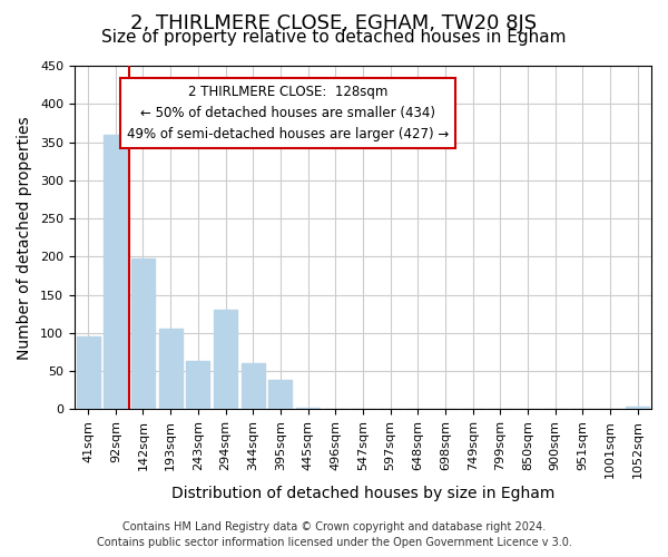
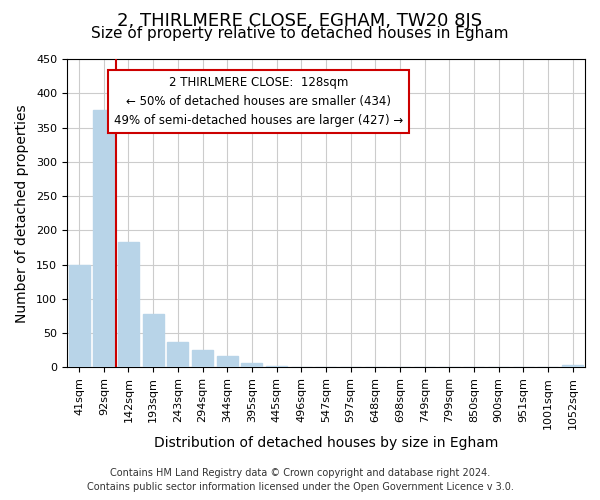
41sqm: 96 -> 150
92sqm: 360 -> 375
142sqm: 198 -> 183
193sqm: 106 -> 78
243sqm: 64 -> 37
294sqm: 130 -> 25
344sqm: 60 -> 16
395sqm: 38 -> 7
